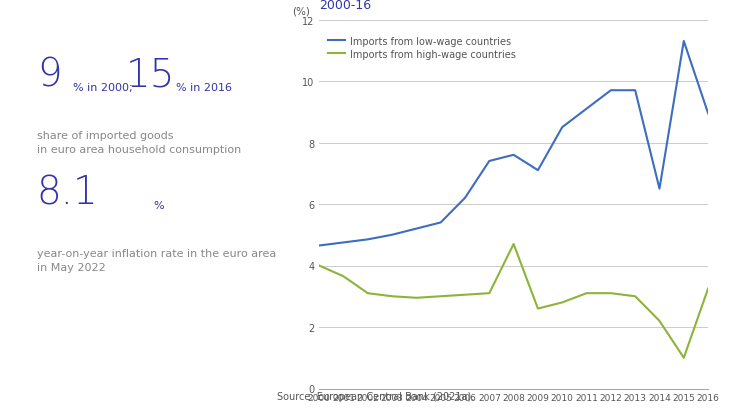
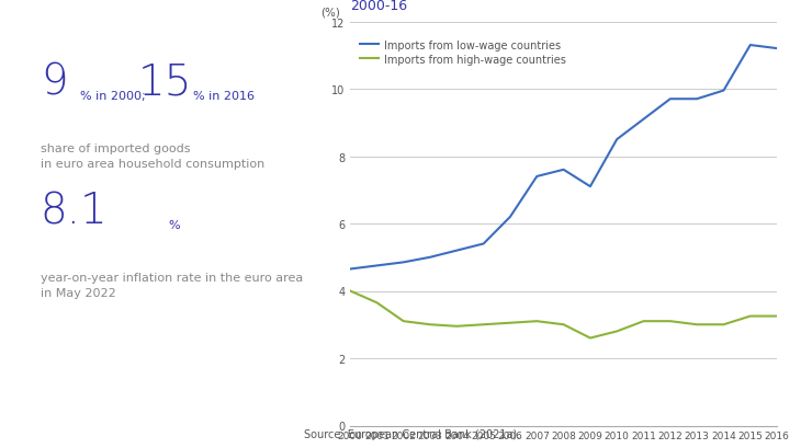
Imports from high-wage countries/2008: 4.70 -> 3.00
Imports from low-wage countries/2014: 6.50 -> 9.95
Imports from high-wage countries/2014: 2.20 -> 3.00
Imports from high-wage countries/2015: 1.00 -> 3.25
Imports from low-wage countries/2016: 8.95 -> 11.20
